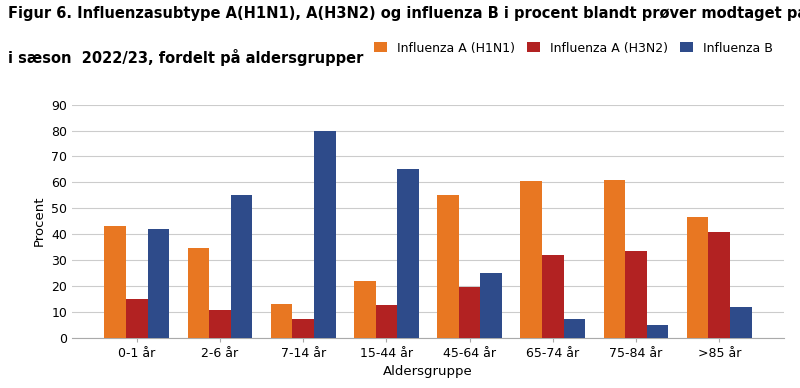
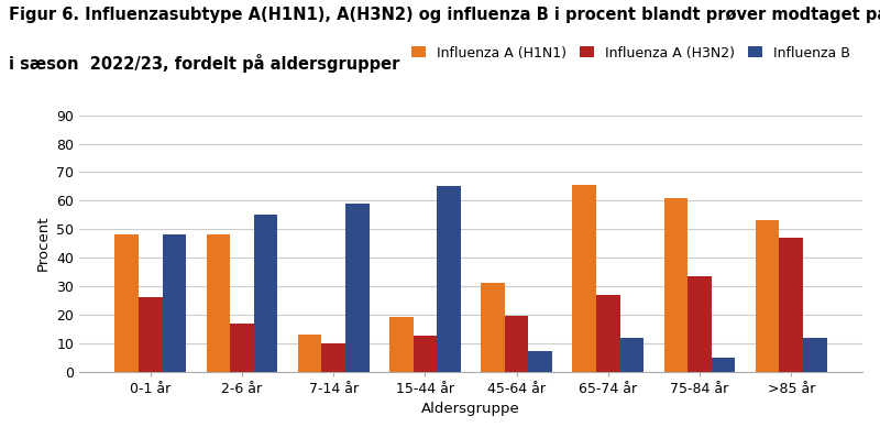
Influenza A (H1N1)/0-1 år: 43.0 -> 48.0
Influenza A (H3N2)/0-1 år: 15.0 -> 26.0
Influenza B/0-1 år: 42 -> 48
Influenza A (H1N1)/2-6 år: 34.5 -> 48.0
Influenza A (H3N2)/2-6 år: 10.5 -> 17.0
Influenza A (H3N2)/7-14 år: 7.0 -> 10.0
Influenza B/7-14 år: 80 -> 59
Influenza A (H1N1)/15-44 år: 22.0 -> 19.0
Influenza A (H1N1)/45-64 år: 55.0 -> 31.0
Influenza B/45-64 år: 25 -> 7
Influenza A (H1N1)/65-74 år: 60.5 -> 65.5
Influenza A (H3N2)/65-74 år: 32.0 -> 27.0
Influenza B/65-74 år: 7 -> 12
Influenza A (H1N1)/>85 år: 46.5 -> 53.0
Influenza A (H3N2)/>85 år: 41.0 -> 47.0
